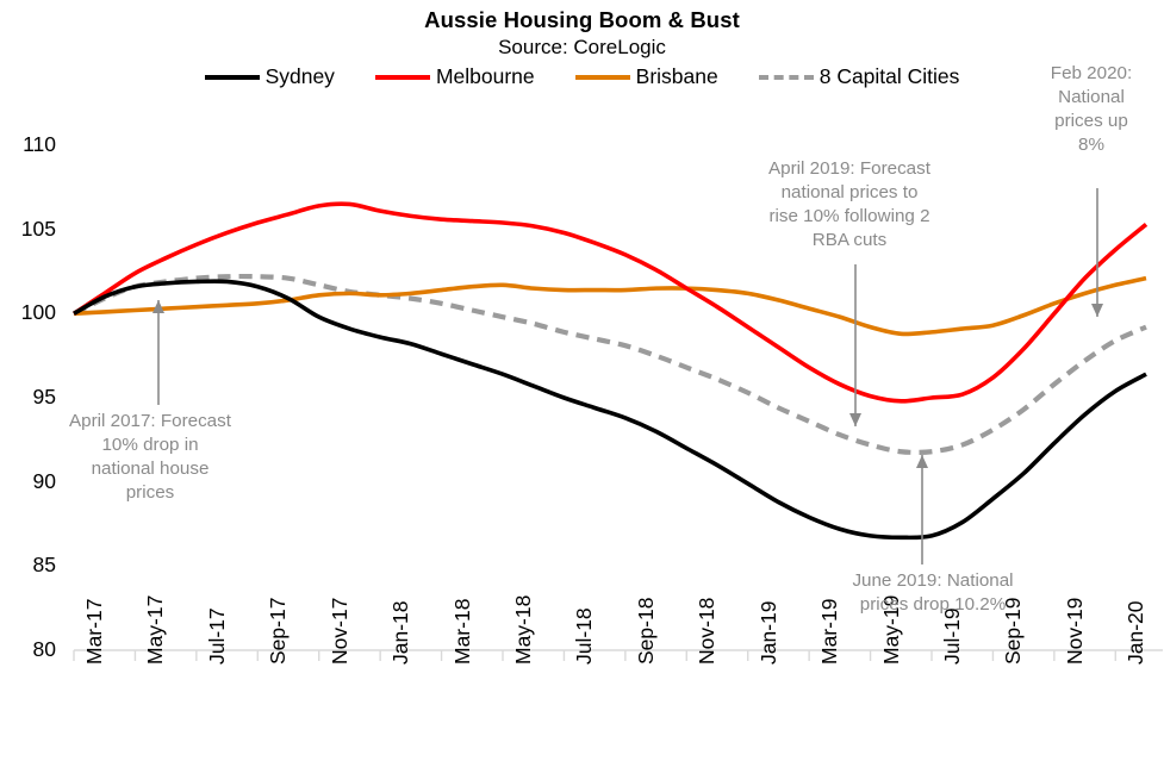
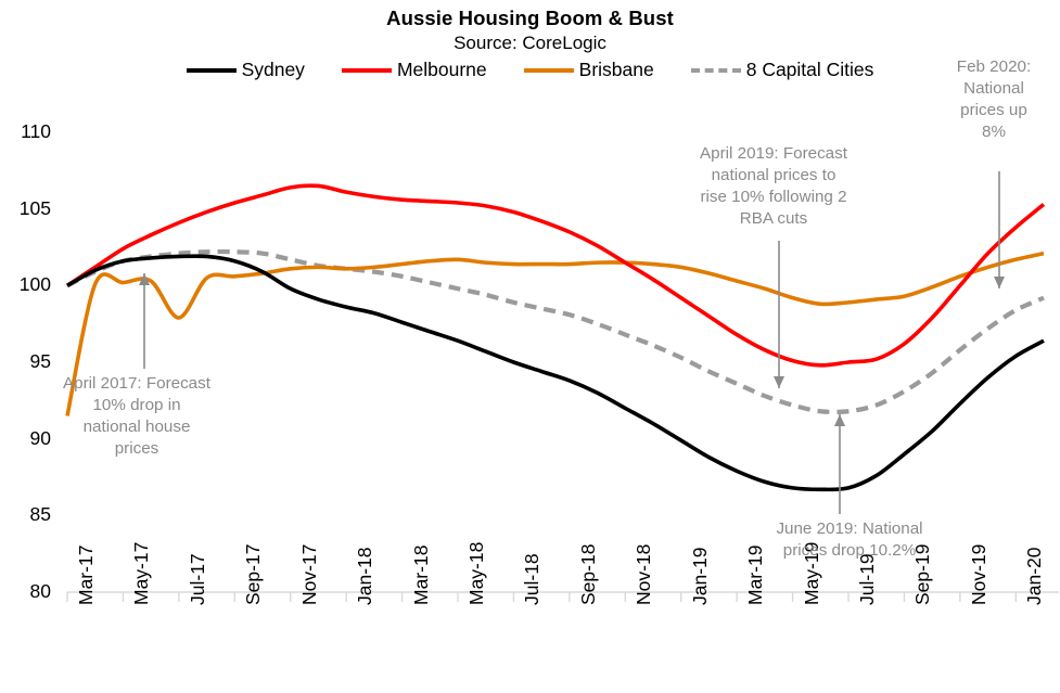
Brisbane/Mar-17: 100.0 -> 91.5
Brisbane/Jul-17: 100.4 -> 97.9
